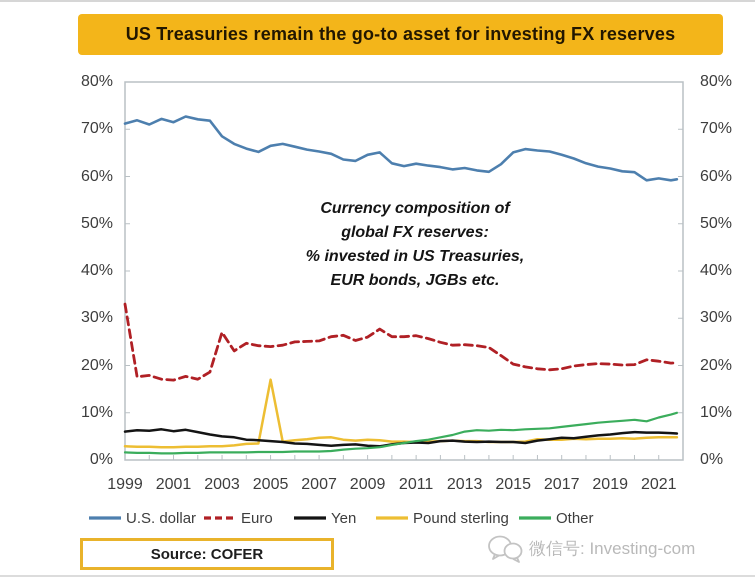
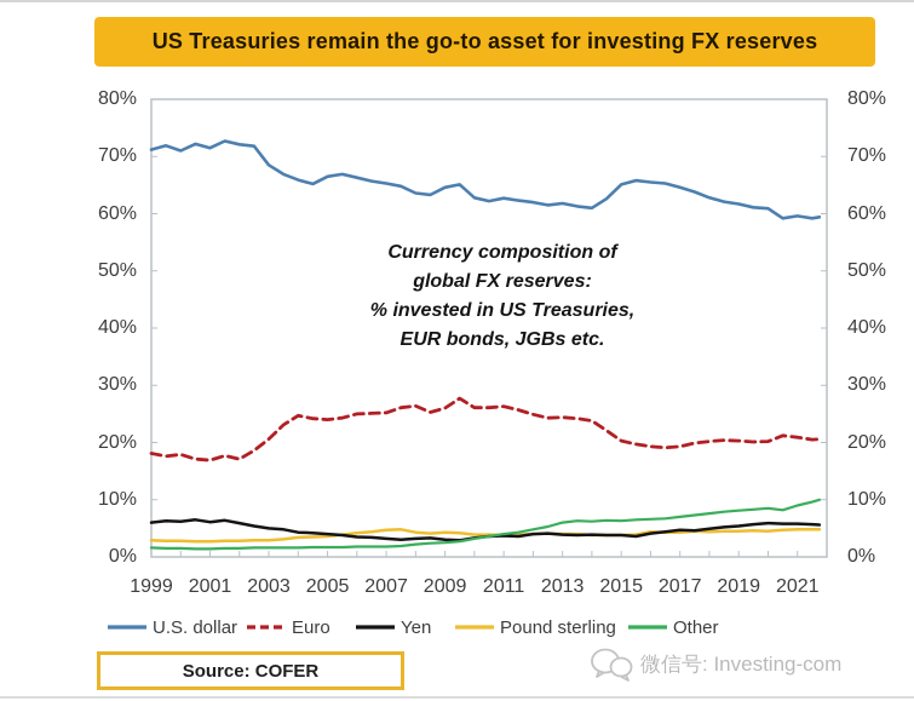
Euro/1999: 33% -> 18%
Euro/2003: 27% -> 21%
Pound sterling/2005: 17% -> 4%
